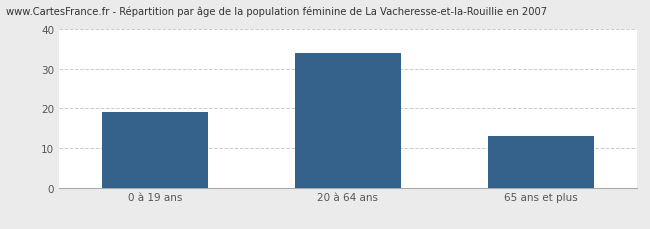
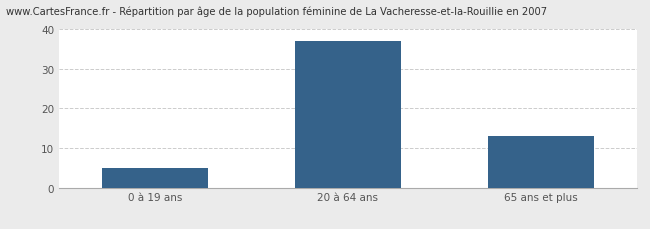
0 à 19 ans: 19 -> 5
20 à 64 ans: 34 -> 37
